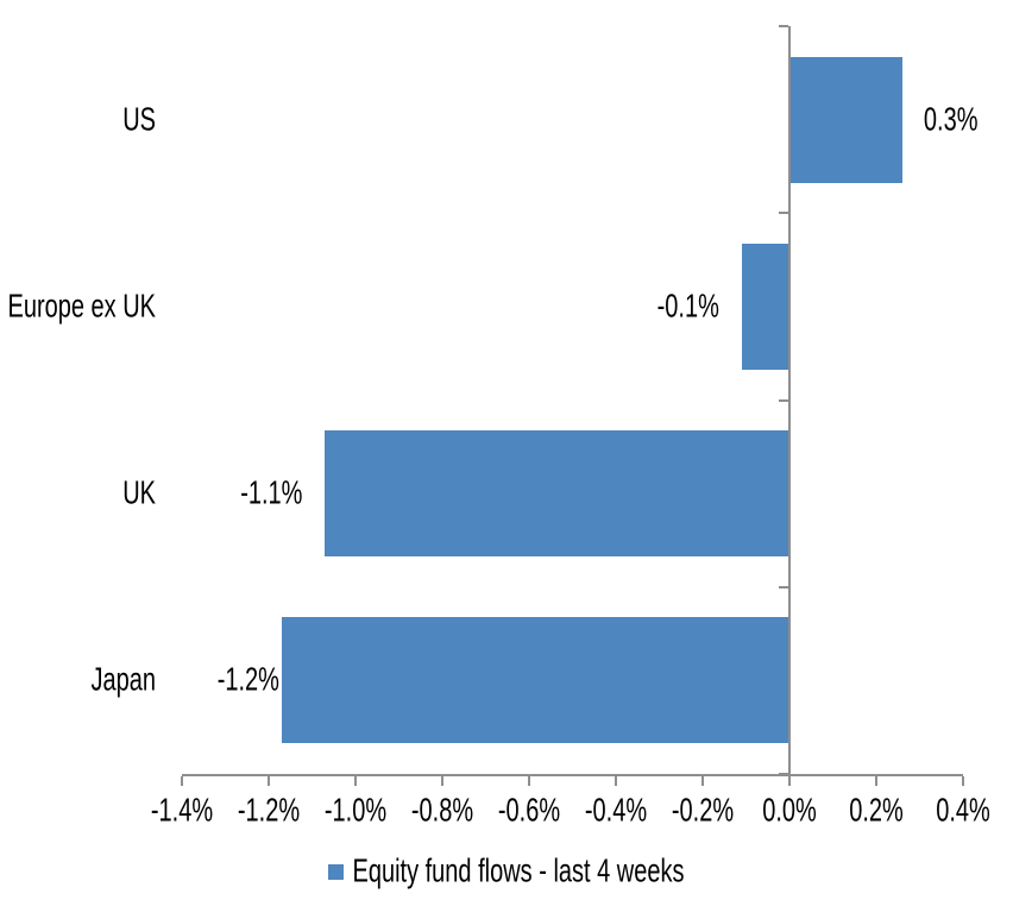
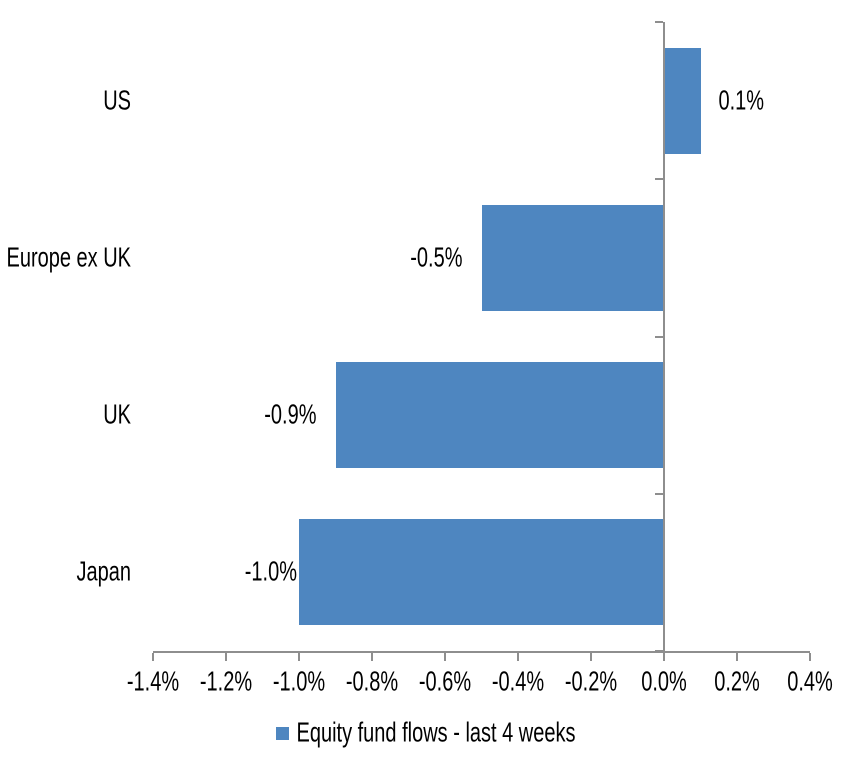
US: 0.3% -> 0.1%
Europe ex UK: -0.1% -> -0.5%
UK: -1.1% -> -0.9%
Japan: -1.2% -> -1.0%
